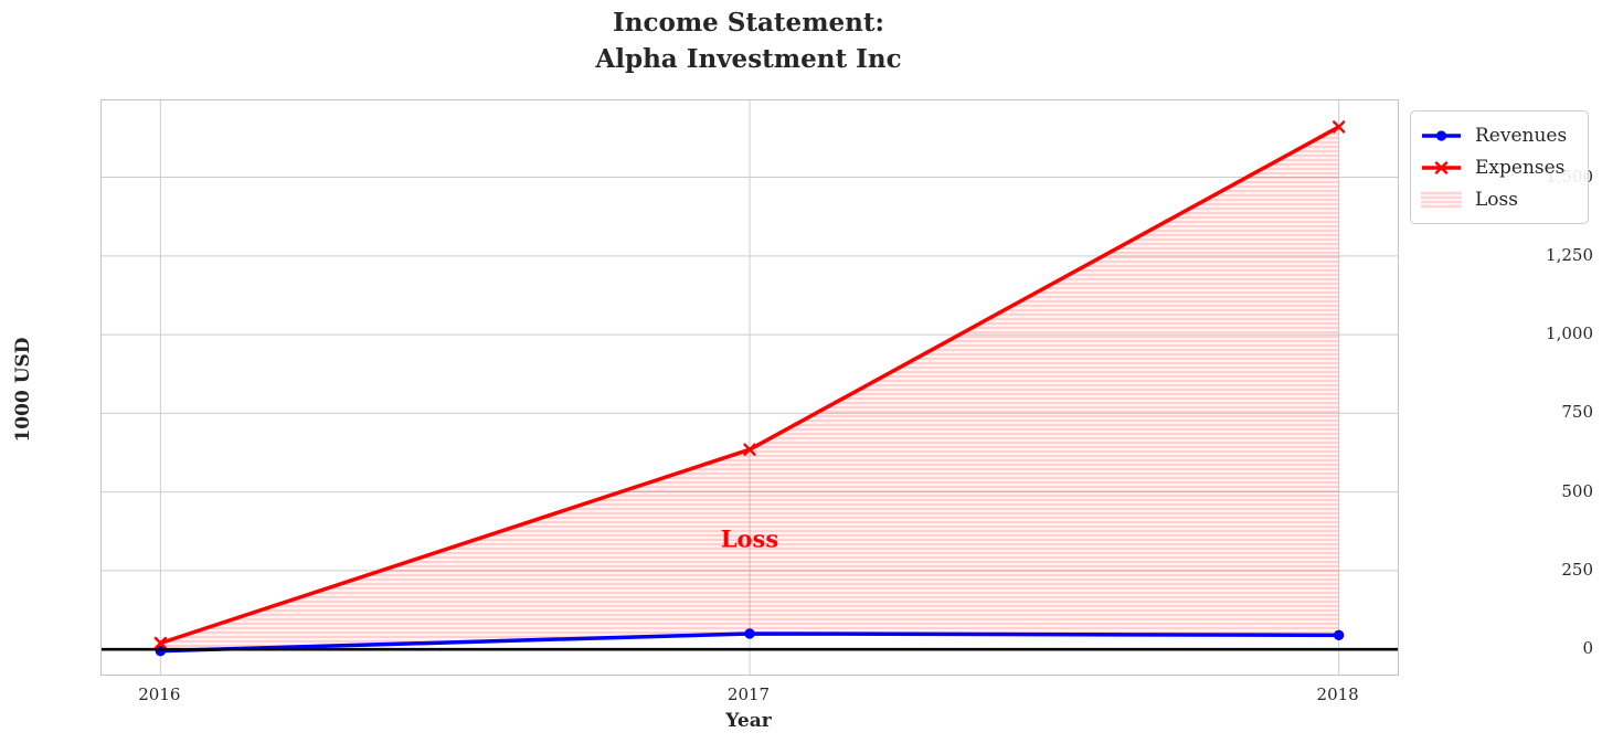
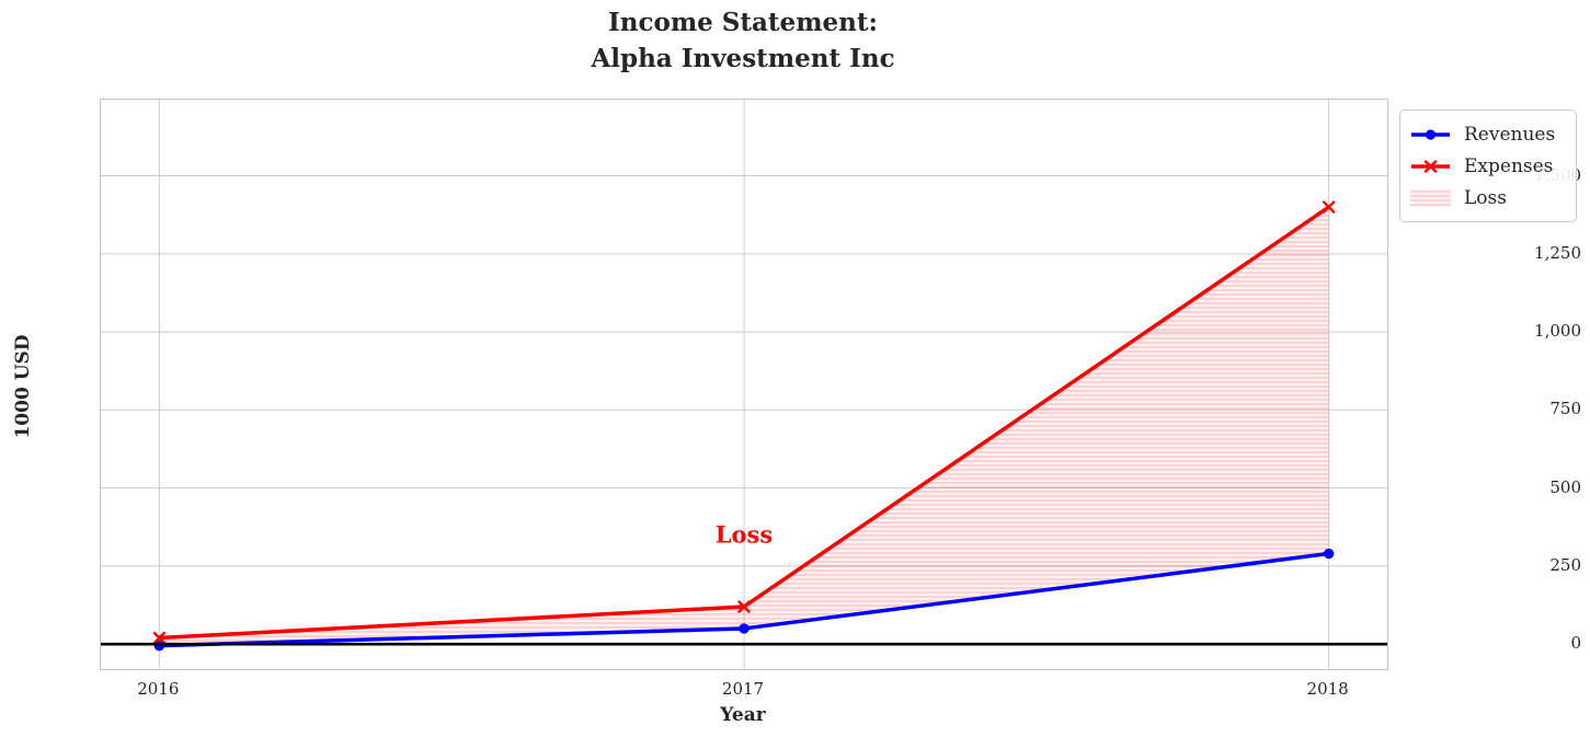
Expenses/2017: 640 -> 120
Revenues/2018: 40 -> 290
Expenses/2018: 1660 -> 1400
